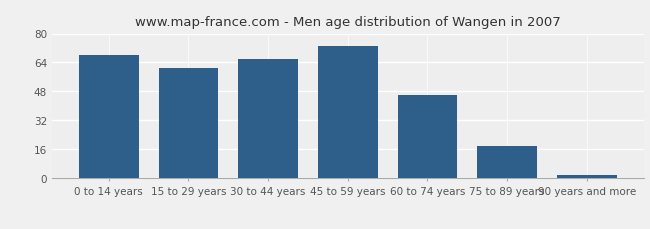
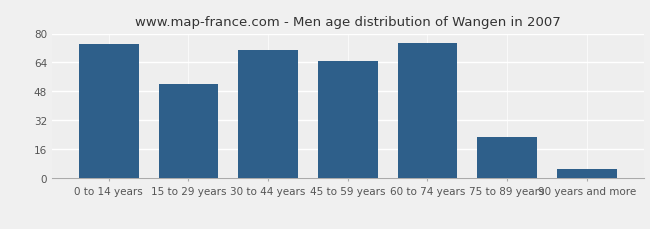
0 to 14 years: 68 -> 74
15 to 29 years: 61 -> 52
30 to 44 years: 66 -> 71
45 to 59 years: 73 -> 65
60 to 74 years: 46 -> 75
75 to 89 years: 18 -> 23
90 years and more: 2 -> 5
